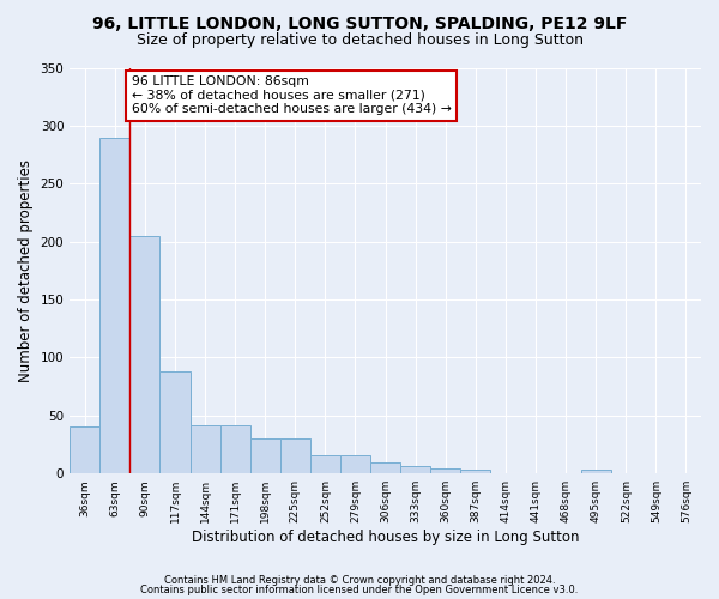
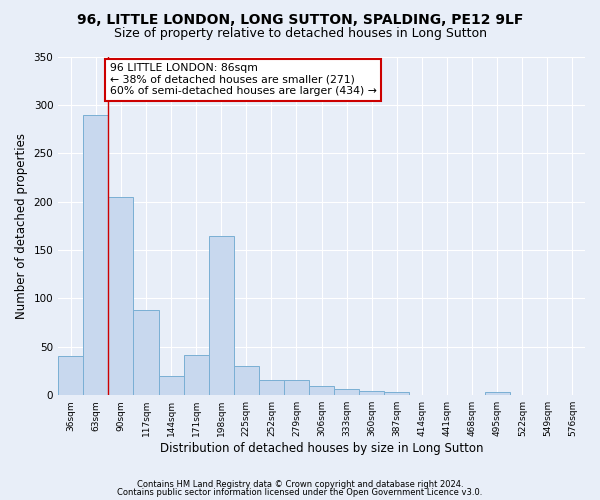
144sqm: 42 -> 20
198sqm: 30 -> 164
